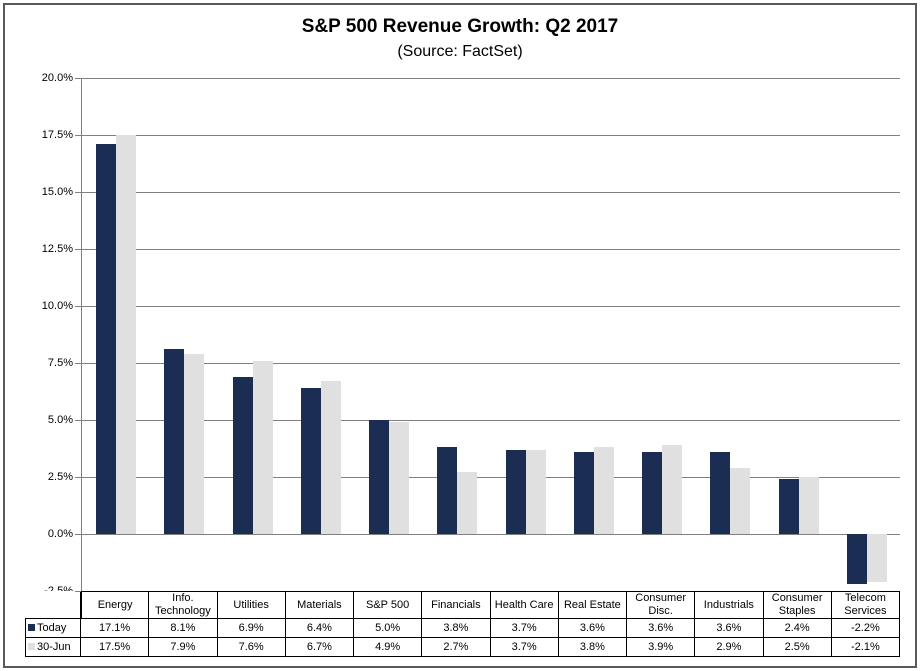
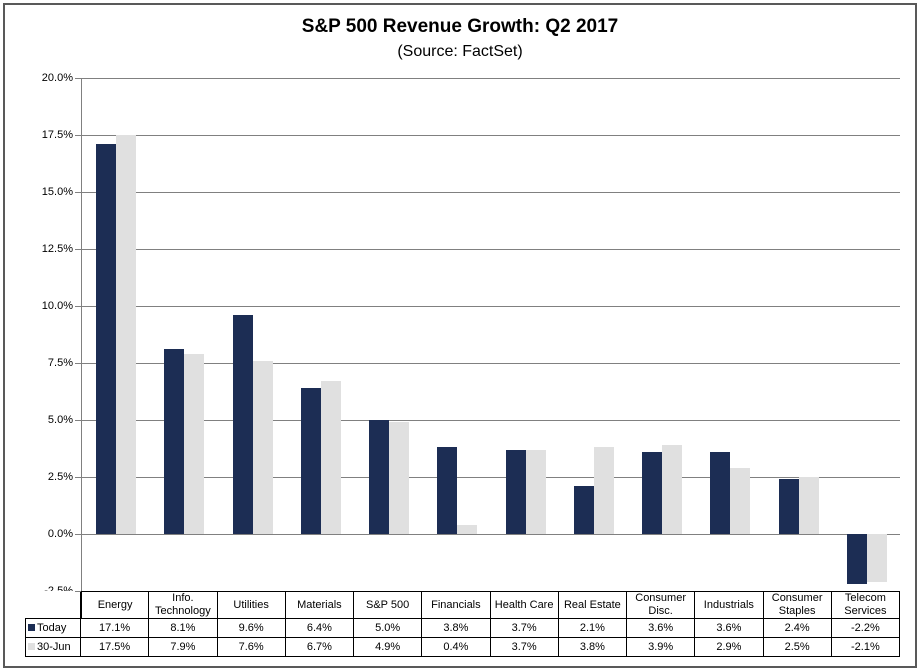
Today/Utilities: 6.9% -> 9.6%
30-Jun/Financials: 2.7% -> 0.4%
Today/Real Estate: 3.6% -> 2.1%
